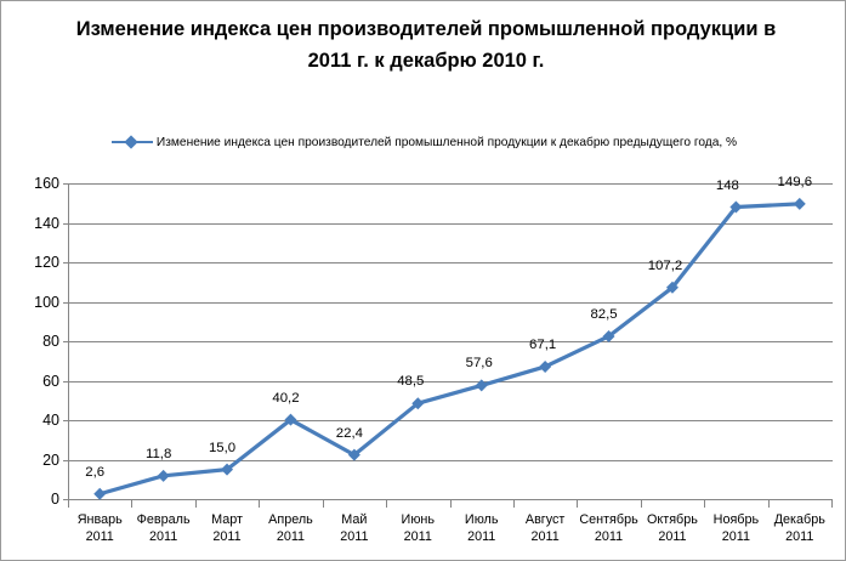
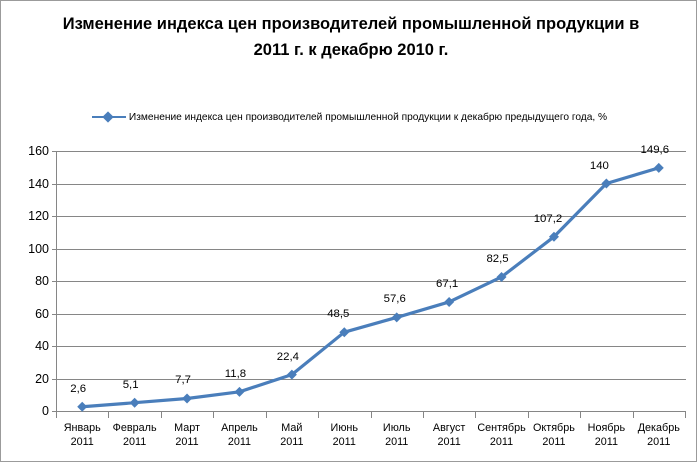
Февраль 2011: 11,8 -> 5,1
Март 2011: 15,0 -> 7,7
Апрель 2011: 40,2 -> 11,8
Ноябрь 2011: 148 -> 140
